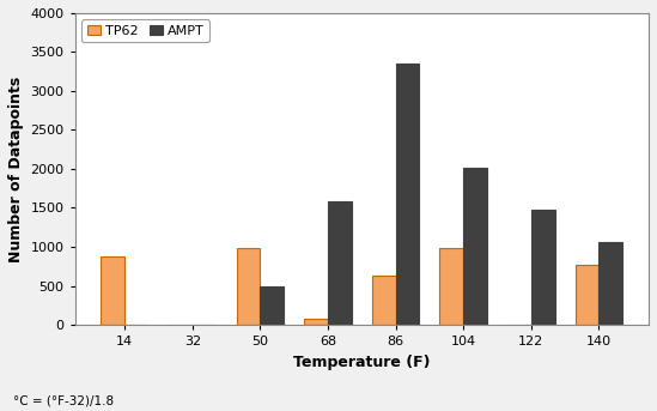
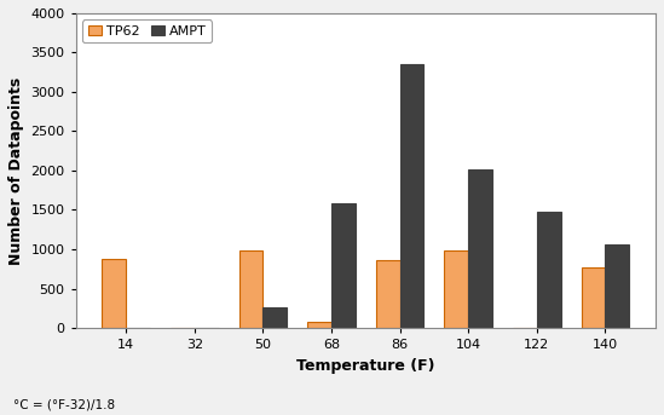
AMPT/50: 490 -> 260
TP62/86: 630 -> 860
